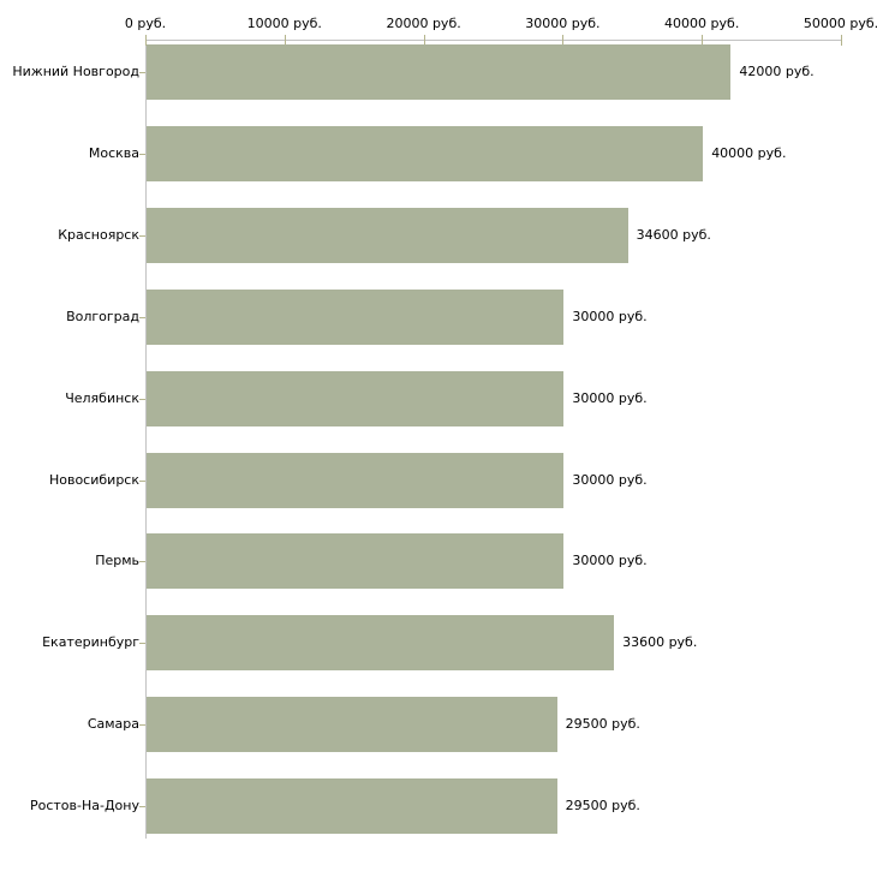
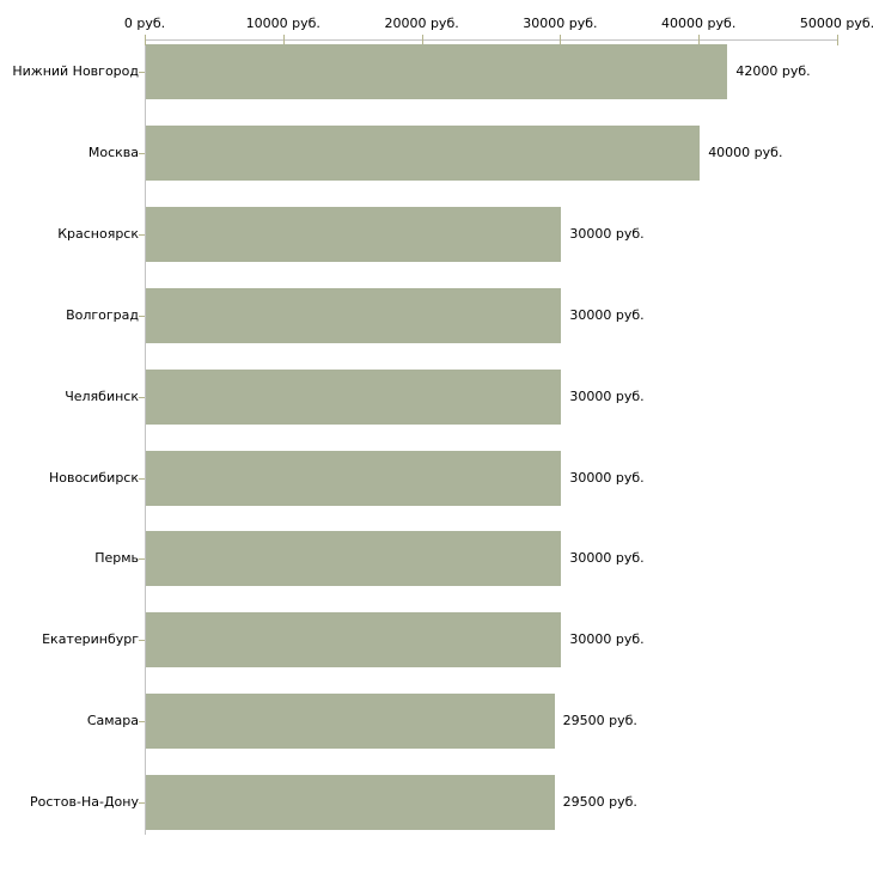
Красноярск: 34600 -> 30000
Екатеринбург: 33600 -> 30000
